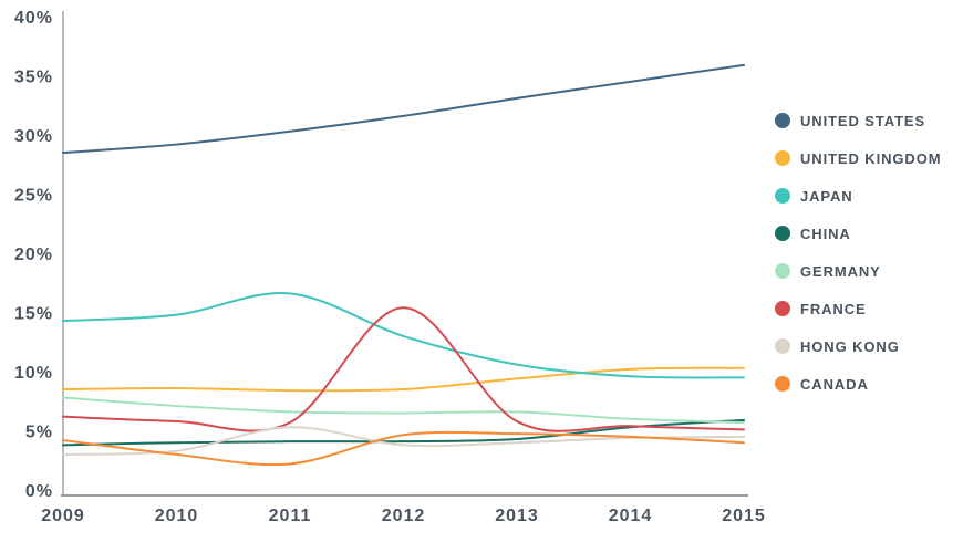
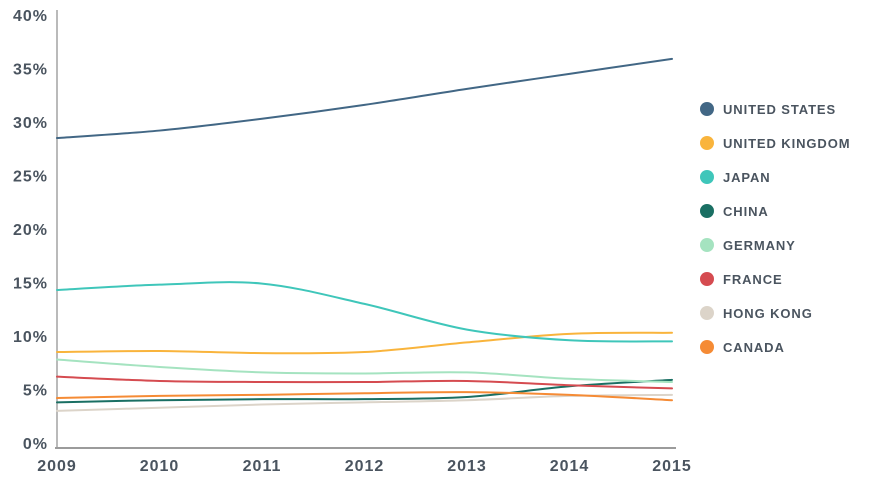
CANADA/2010: 3.0% -> 4.4%
JAPAN/2011: 16.6% -> 14.9%
HONG KONG/2011: 5.3% -> 3.6%
CANADA/2011: 2.2% -> 4.5%
FRANCE/2012: 15.4% -> 5.7%
